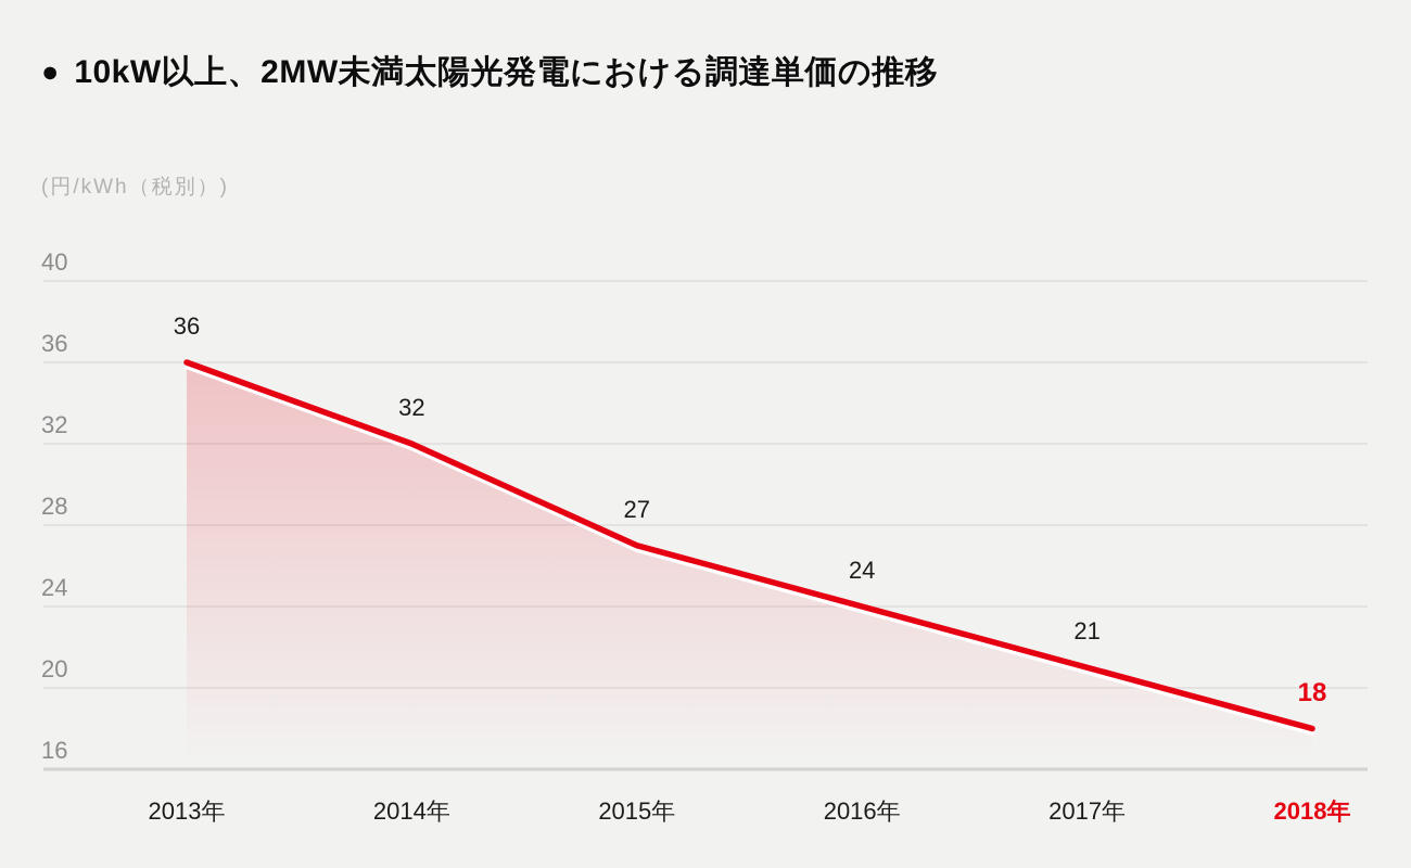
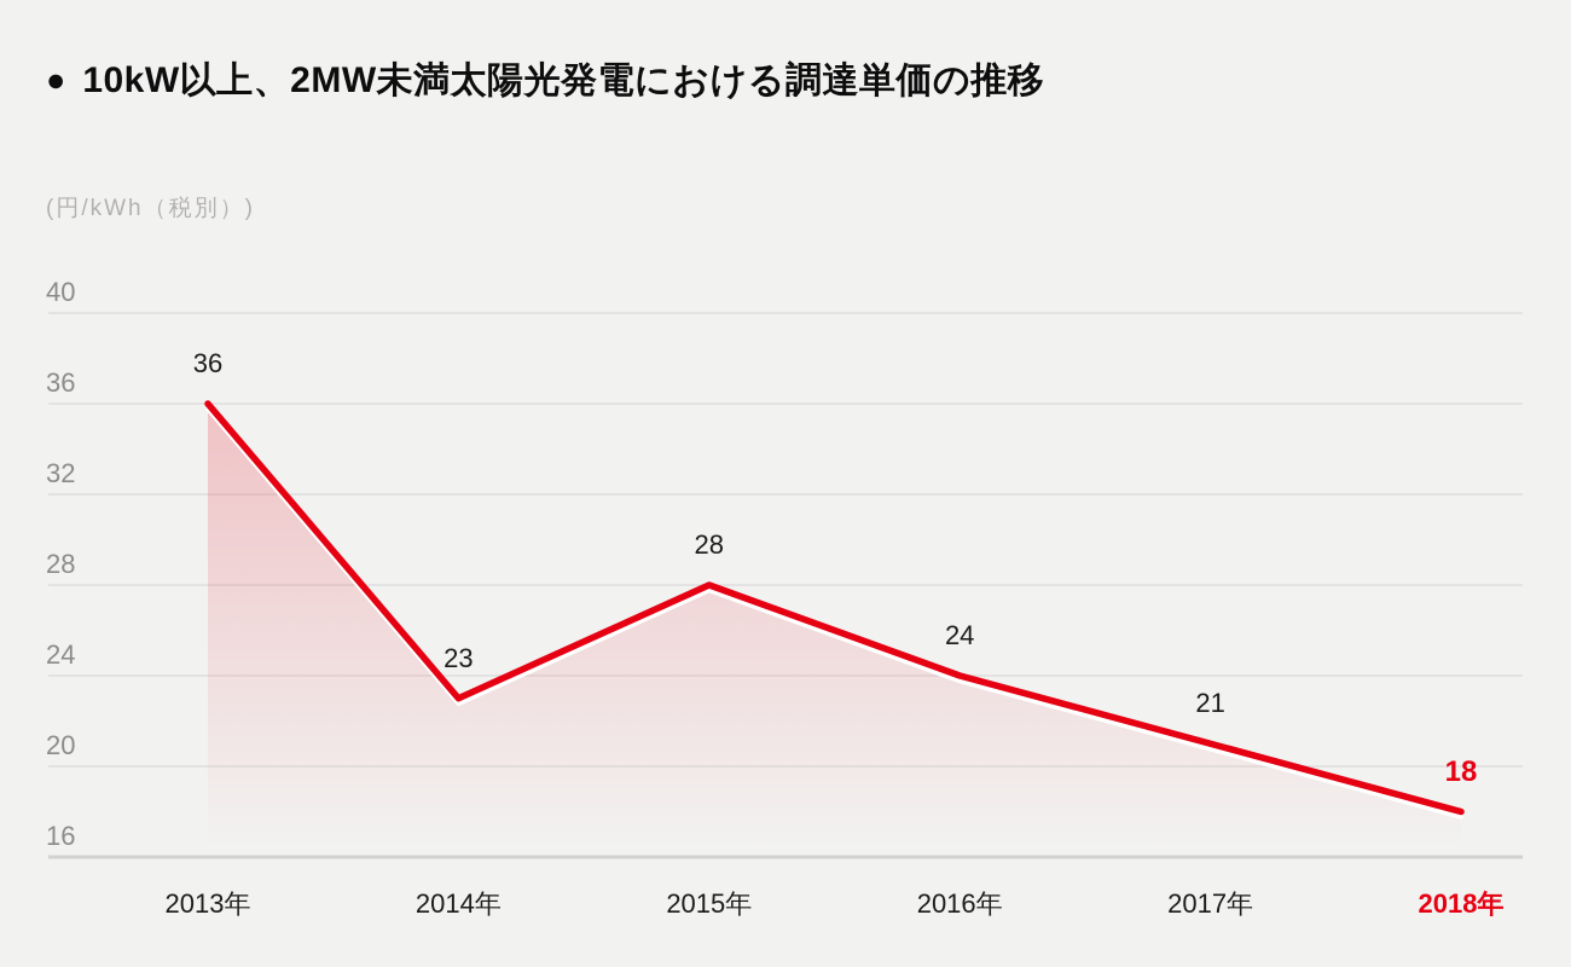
2014年: 32 -> 23
2015年: 27 -> 28
